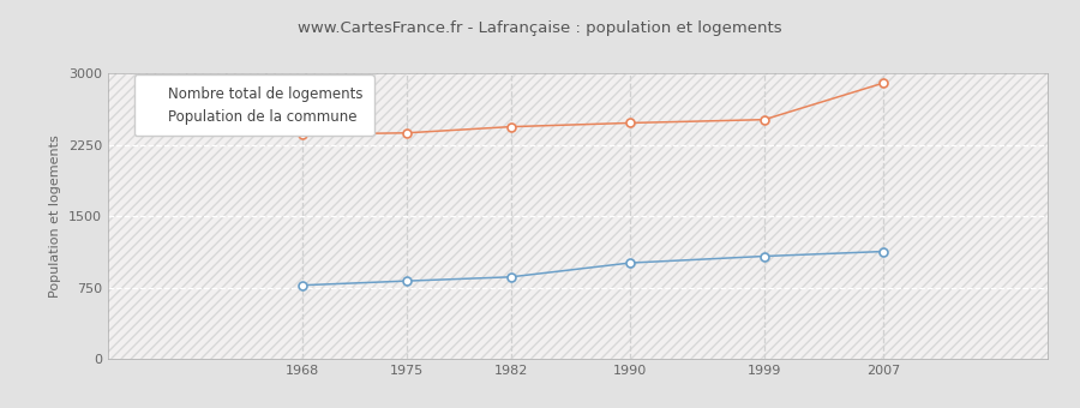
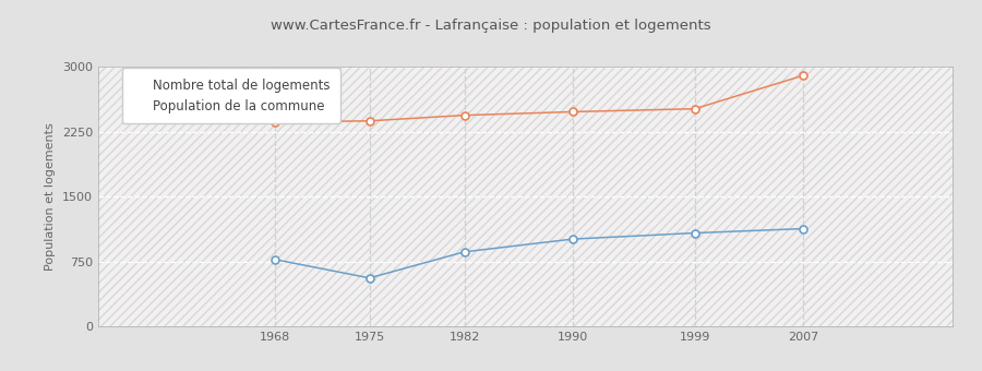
Nombre total de logements/1975: 820 -> 560
